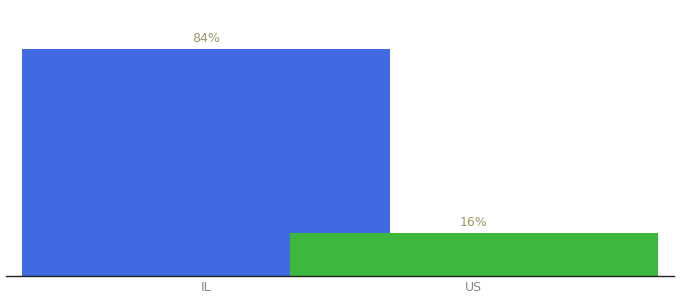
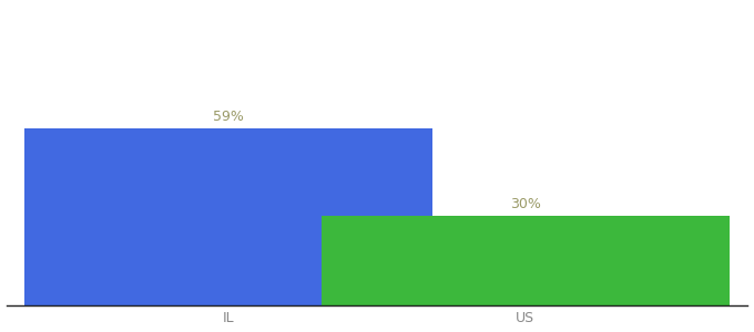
IL: 84% -> 59%
US: 16% -> 30%
